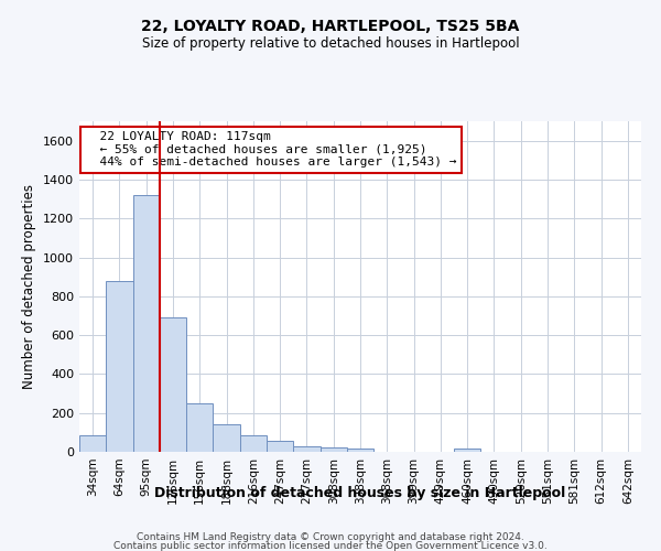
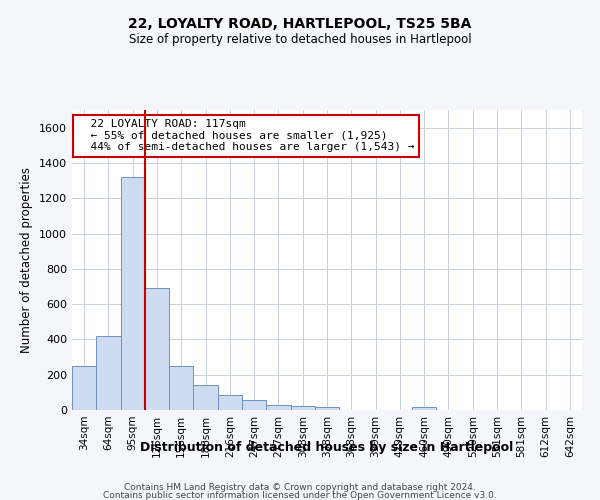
34sqm: 80 -> 250
64sqm: 880 -> 420
